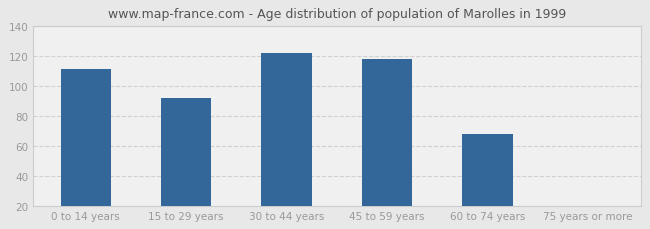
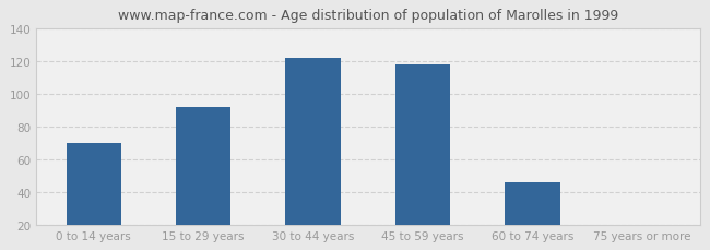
0 to 14 years: 111 -> 70
60 to 74 years: 68 -> 46
